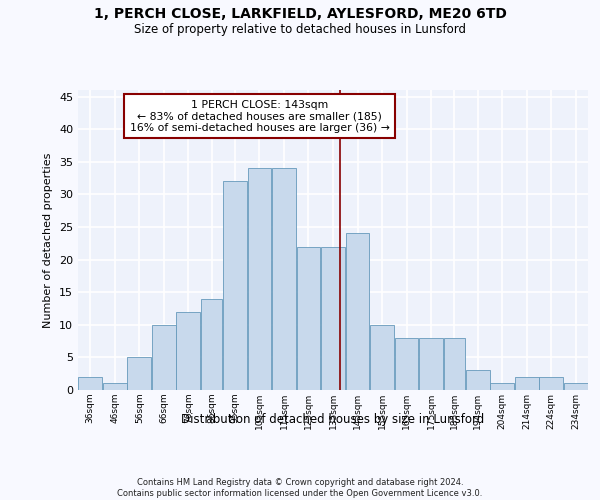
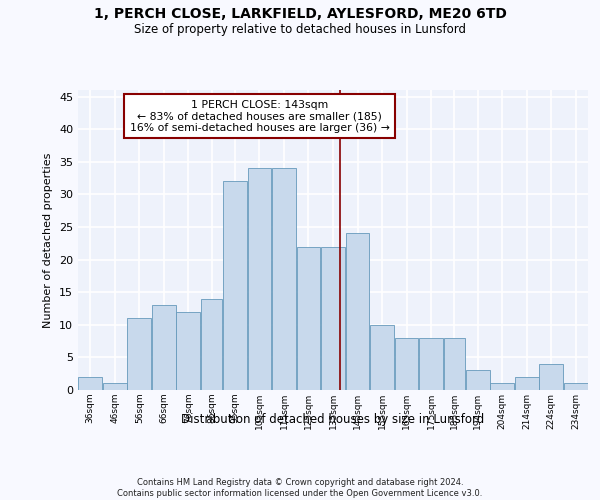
56sqm: 5 -> 11
66sqm: 10 -> 13
224sqm: 2 -> 4
